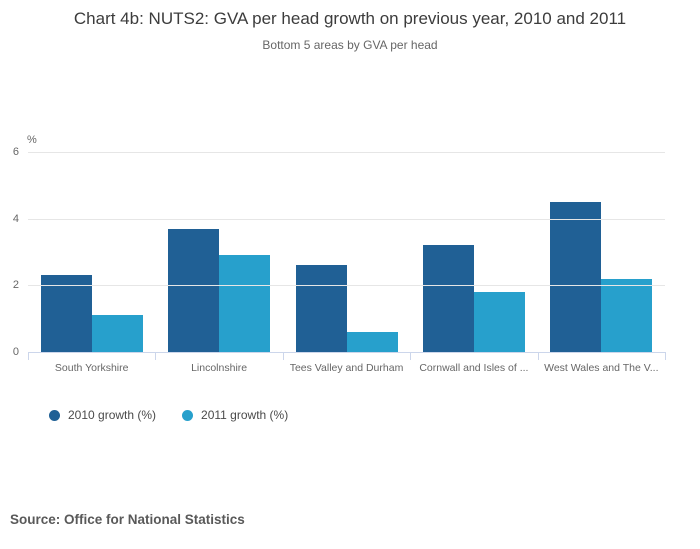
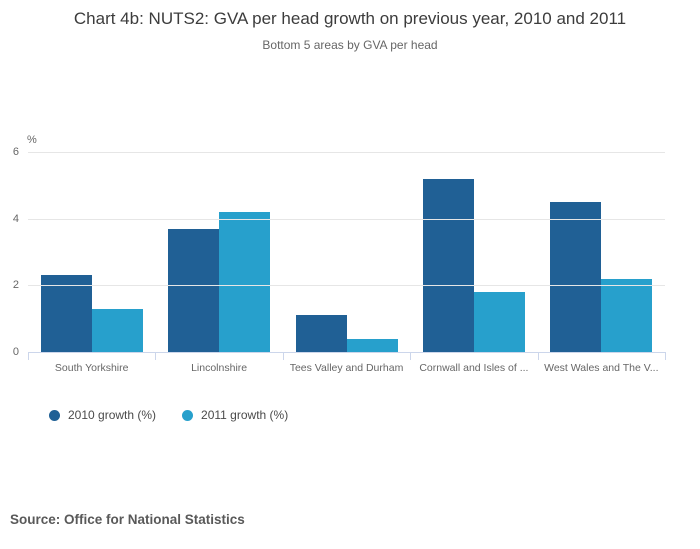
2011 growth (%)/South Yorkshire: 1.1 -> 1.3
2011 growth (%)/Lincolnshire: 2.9 -> 4.2
2010 growth (%)/Tees Valley and Durham: 2.6 -> 1.1
2011 growth (%)/Tees Valley and Durham: 0.6 -> 0.4
2010 growth (%)/Cornwall and Isles of ...: 3.2 -> 5.2
